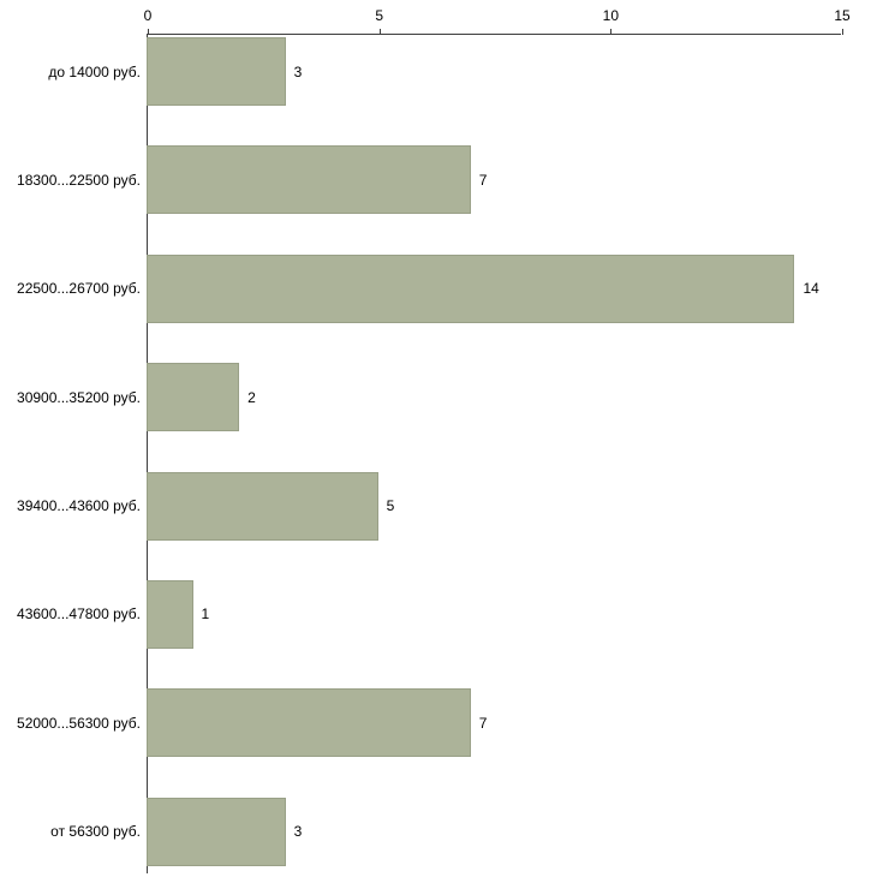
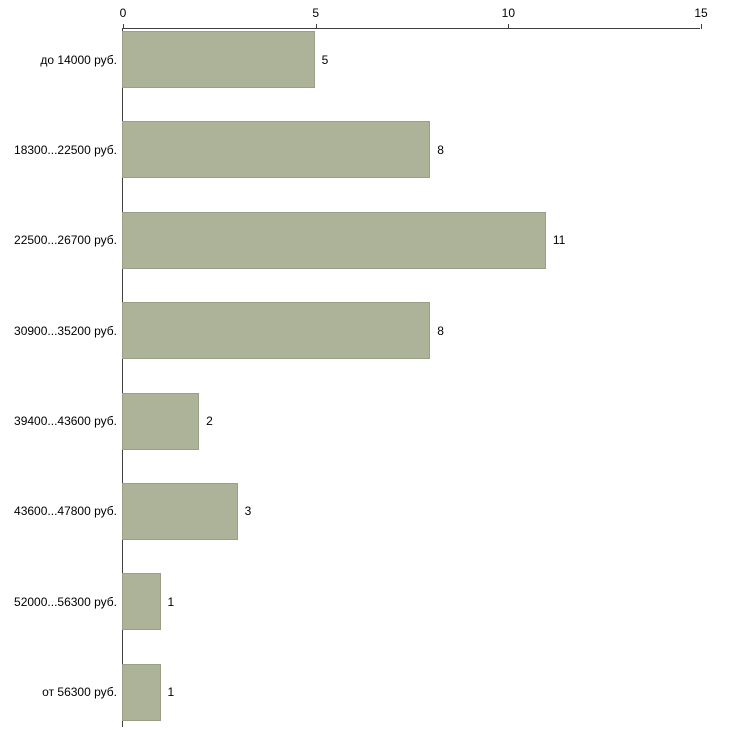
до 14000 руб.: 3 -> 5
18300...22500 руб.: 7 -> 8
22500...26700 руб.: 14 -> 11
30900...35200 руб.: 2 -> 8
39400...43600 руб.: 5 -> 2
43600...47800 руб.: 1 -> 3
52000...56300 руб.: 7 -> 1
от 56300 руб.: 3 -> 1
